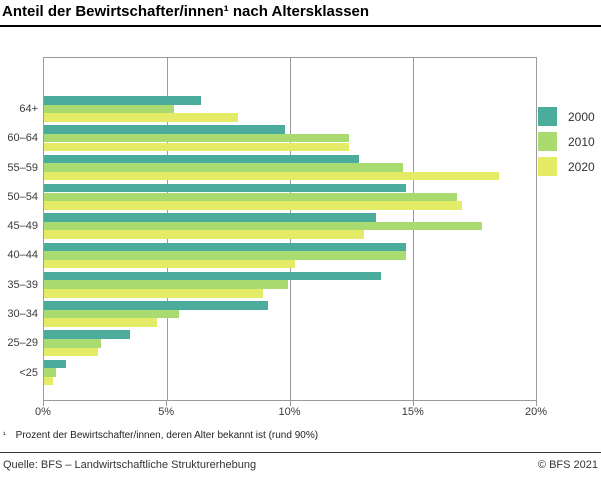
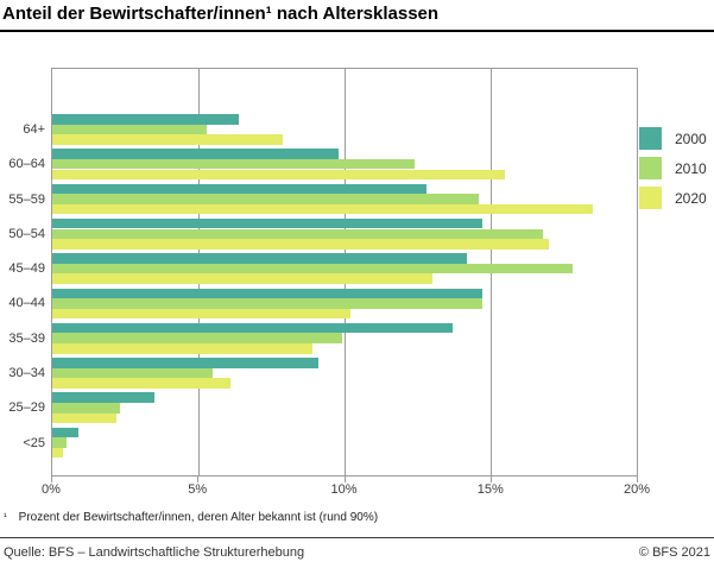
2020/60–64: 12.4% -> 15.5%
2000/45–49: 13.5% -> 14.2%
2020/30–34: 4.6% -> 6.1%
